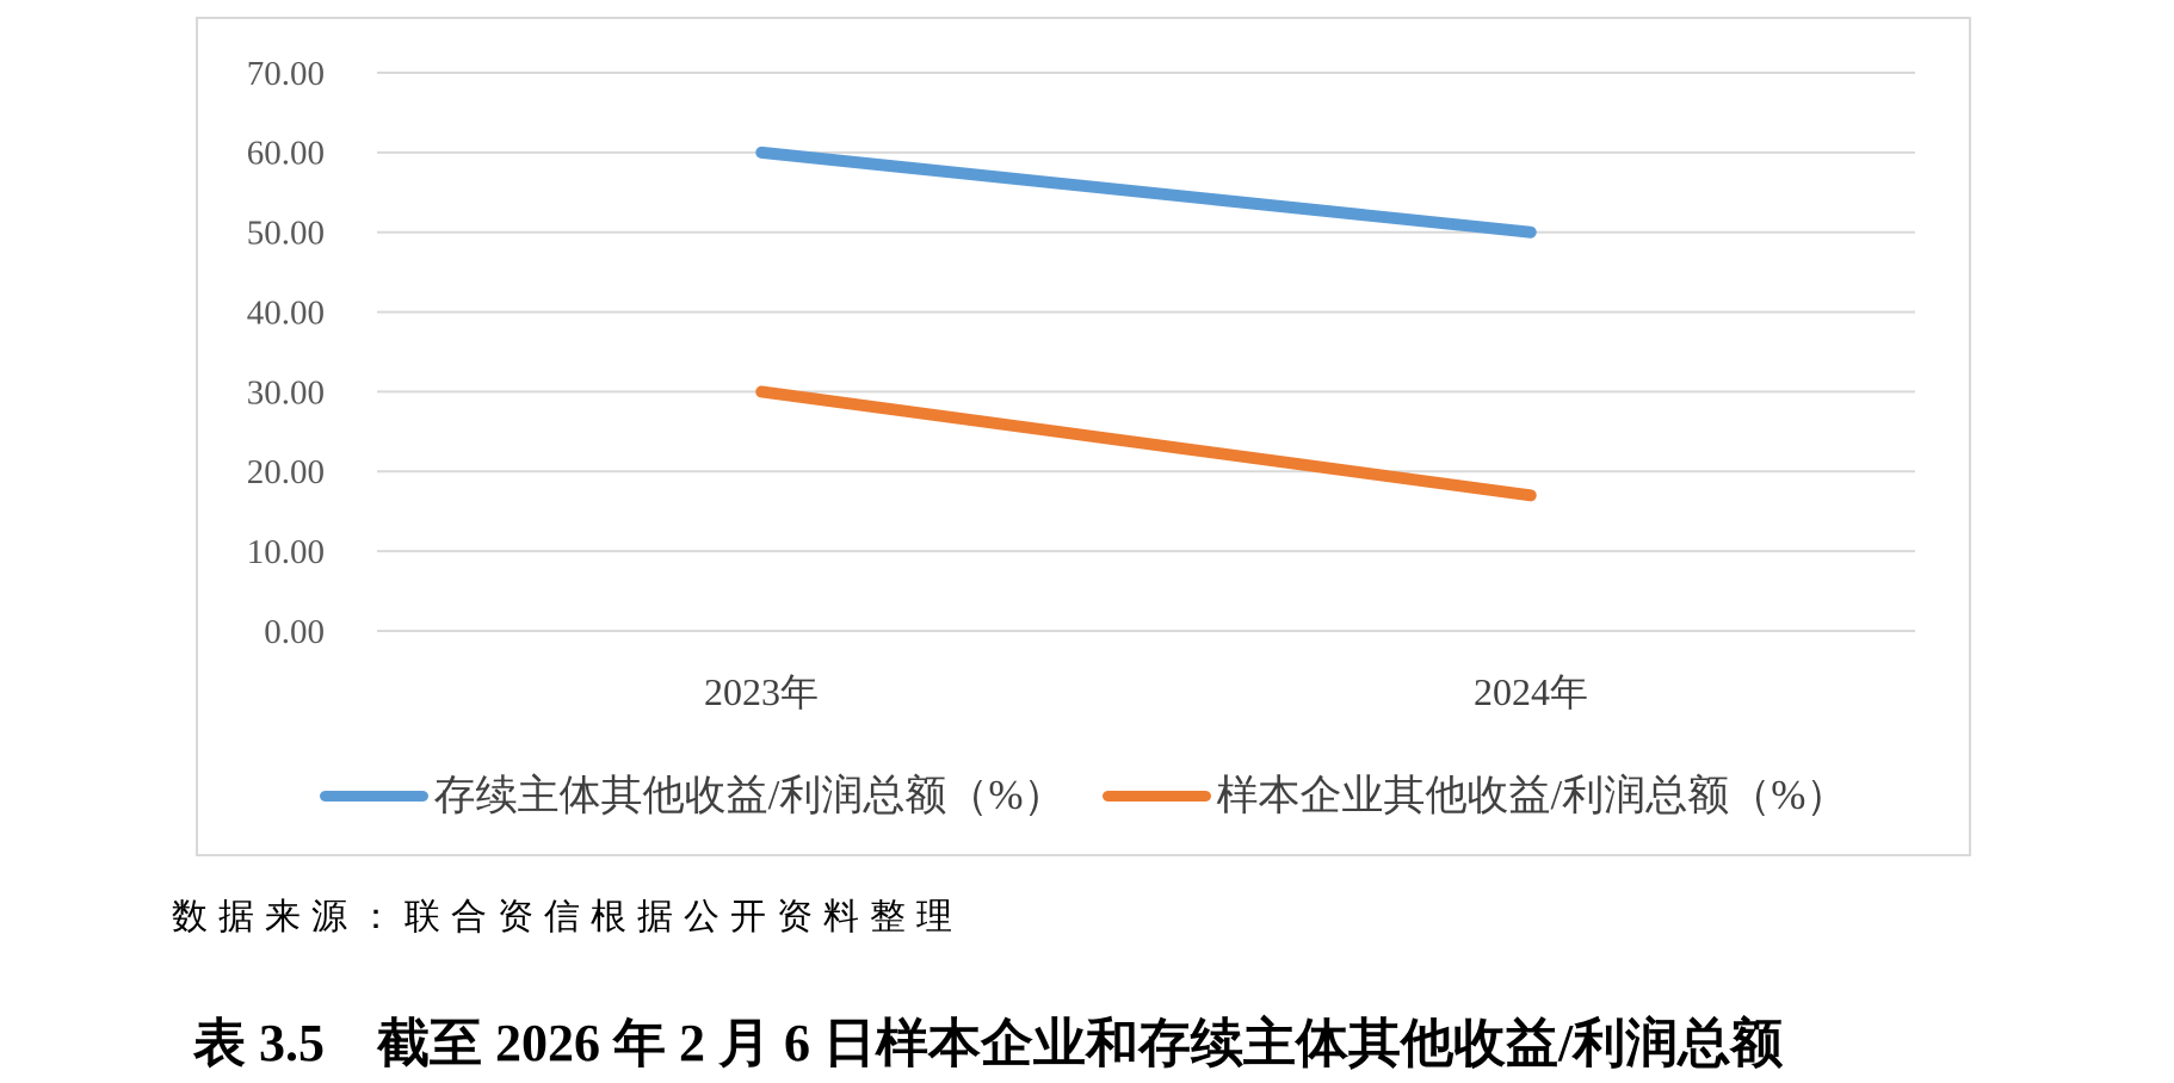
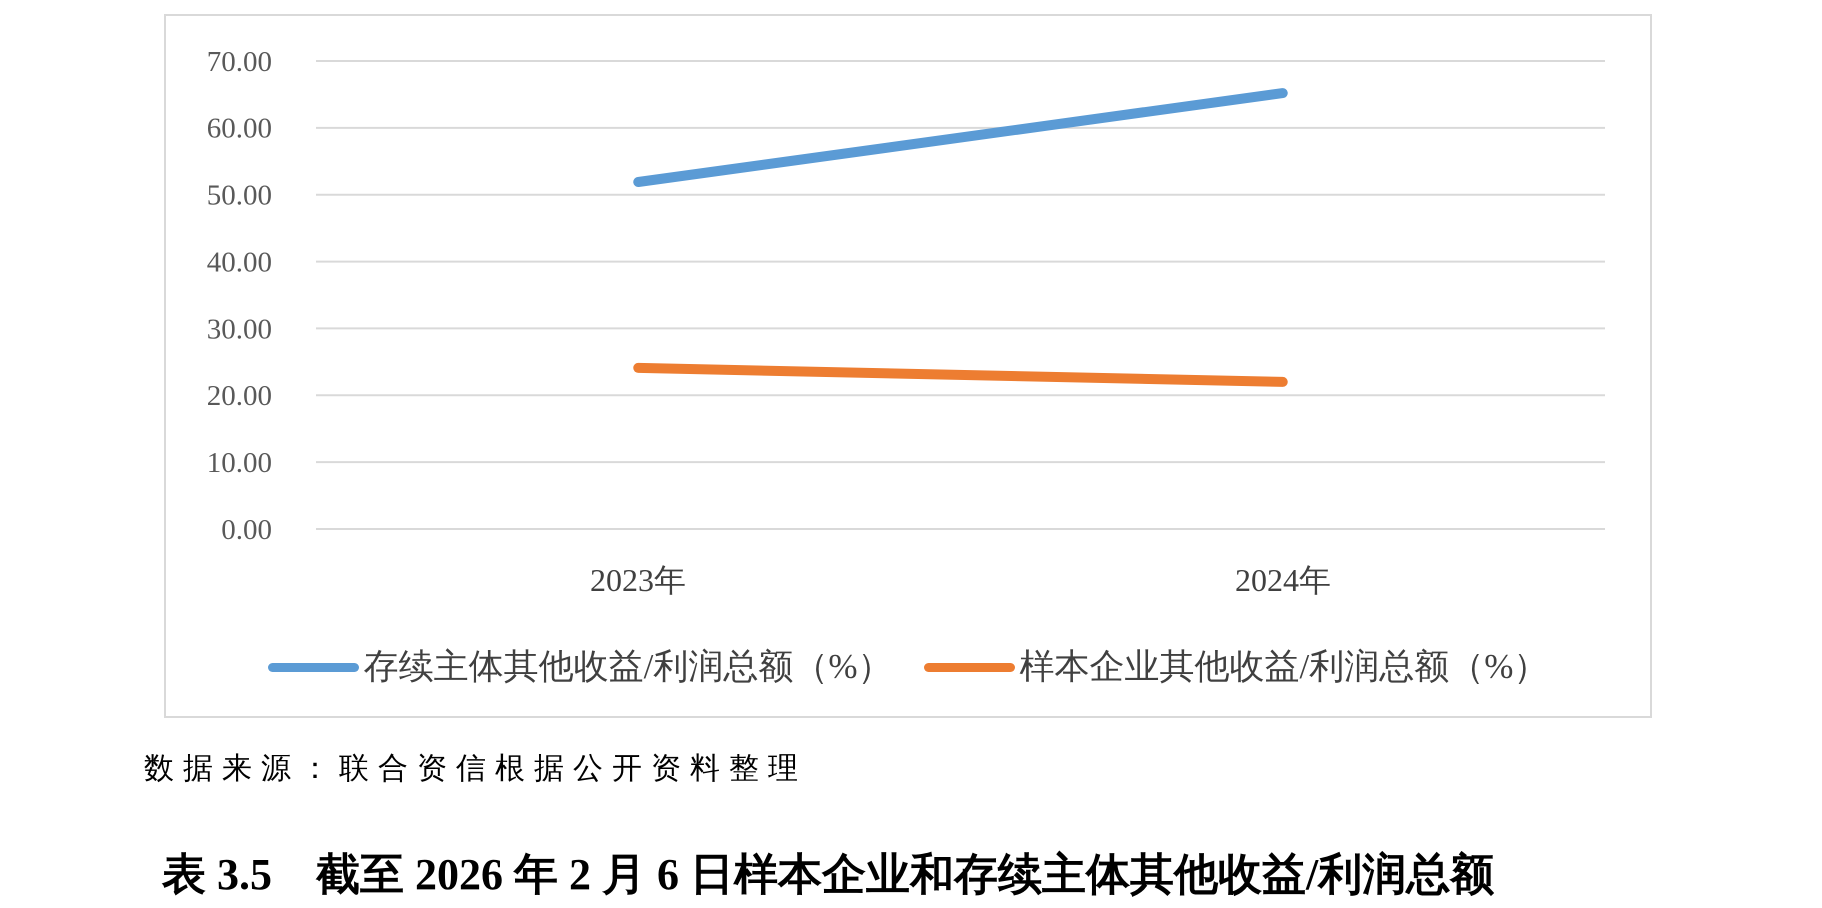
存续主体其他收益/利润总额（%）/2023年: 60 -> 52
样本企业其他收益/利润总额（%）/2023年: 30 -> 24
存续主体其他收益/利润总额（%）/2024年: 50 -> 65
样本企业其他收益/利润总额（%）/2024年: 17 -> 22
